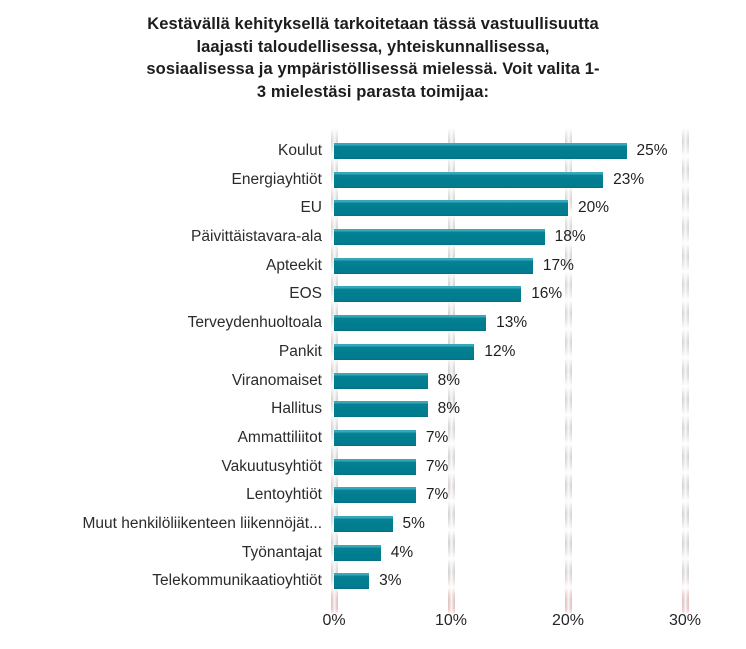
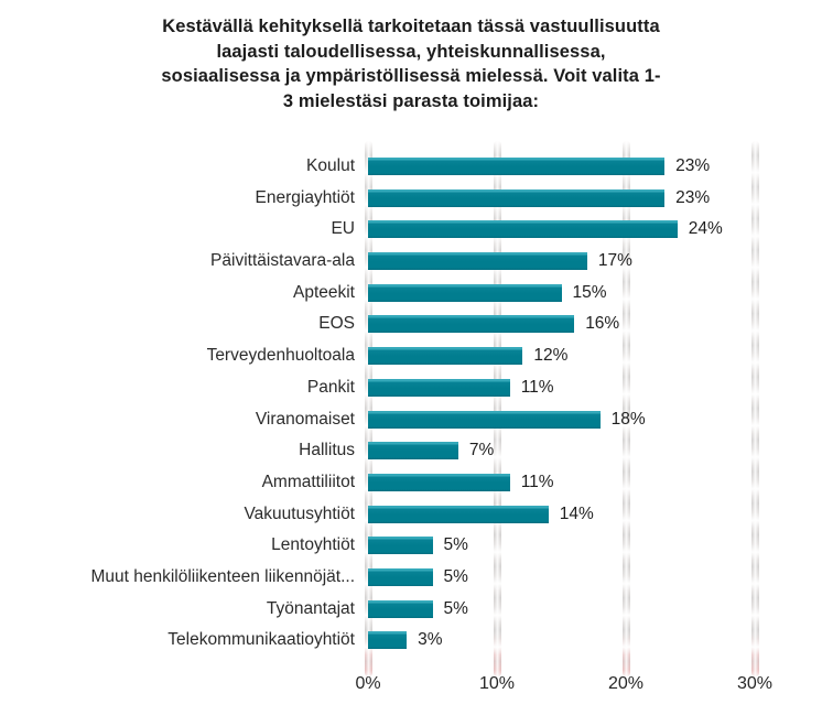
Koulut: 25% -> 23%
EU: 20% -> 24%
Päivittäistavara-ala: 18% -> 17%
Apteekit: 17% -> 15%
Terveydenhuoltoala: 13% -> 12%
Pankit: 12% -> 11%
Viranomaiset: 8% -> 18%
Hallitus: 8% -> 7%
Ammattiliitot: 7% -> 11%
Vakuutusyhtiöt: 7% -> 14%
Lentoyhtiöt: 7% -> 5%
Työnantajat: 4% -> 5%
